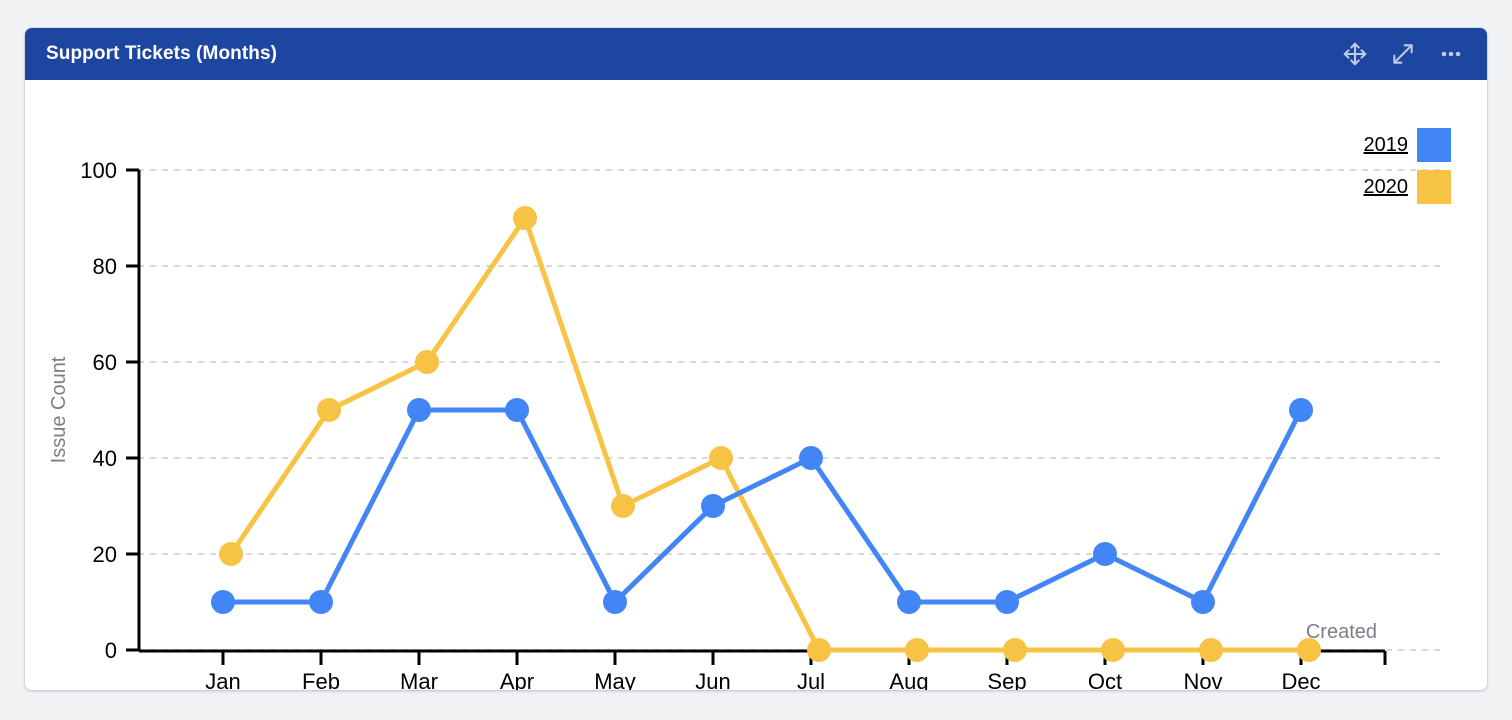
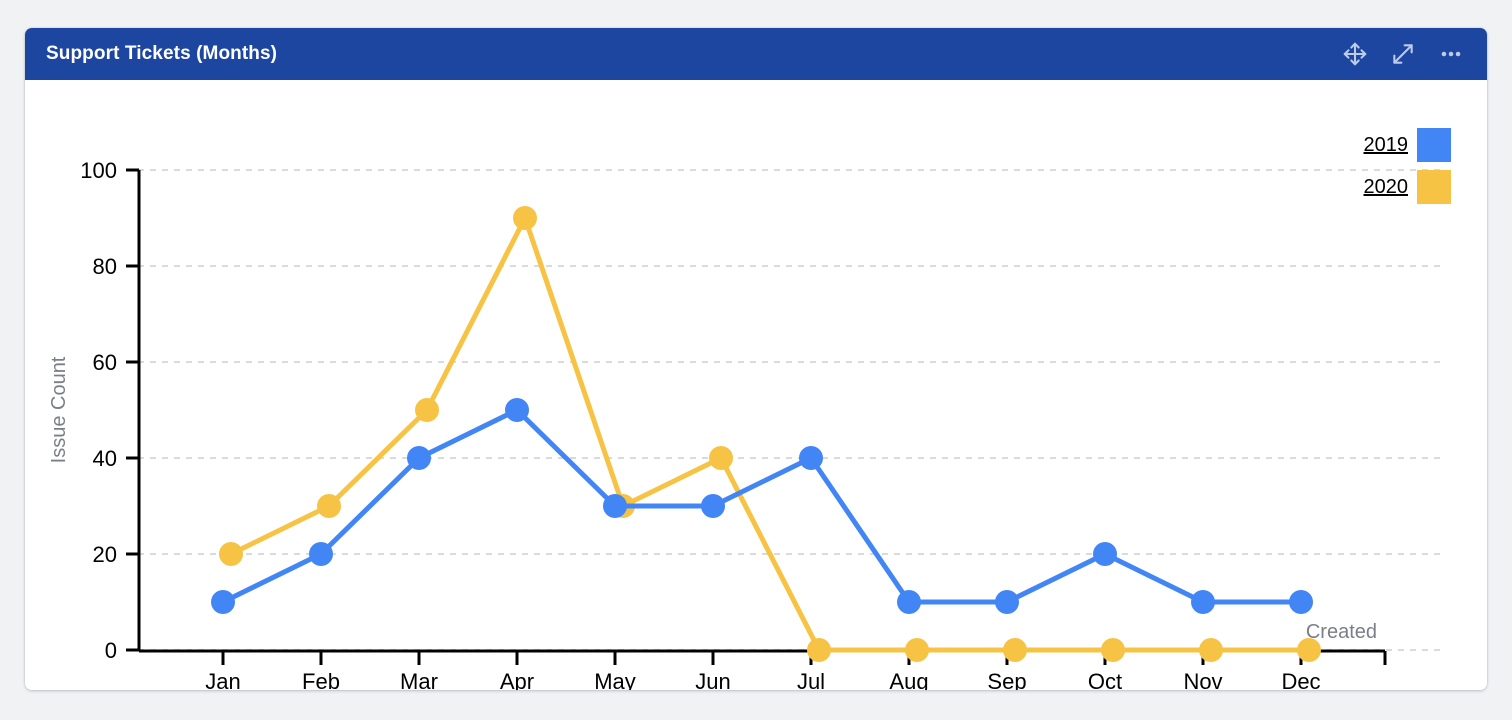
2019/Feb: 10 -> 20
2020/Feb: 50 -> 30
2019/Mar: 50 -> 40
2020/Mar: 60 -> 50
2019/May: 10 -> 30
2019/Dec: 50 -> 10
